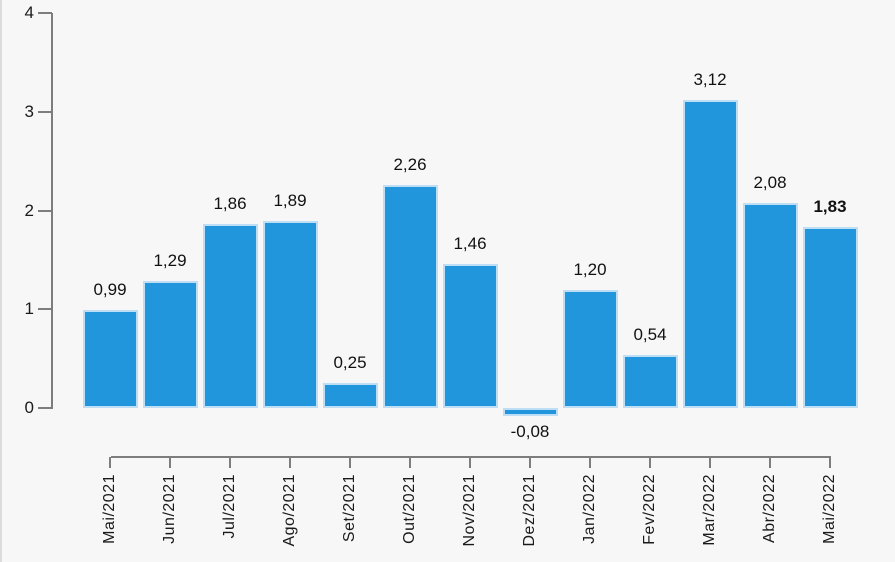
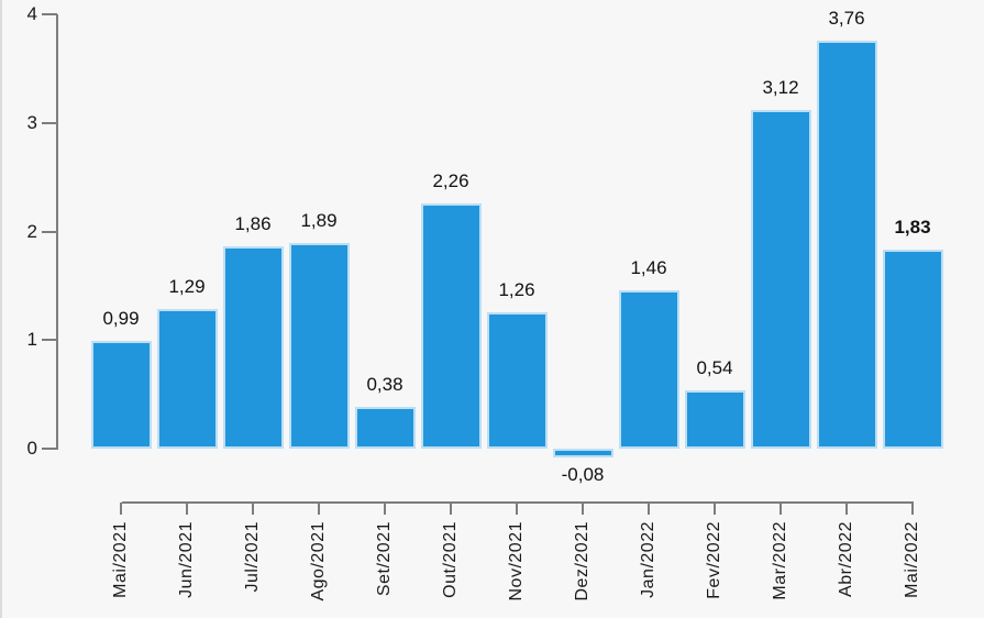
Set/2021: 0,25 -> 0,38
Nov/2021: 1,46 -> 1,26
Jan/2022: 1,20 -> 1,46
Abr/2022: 2,08 -> 3,76
